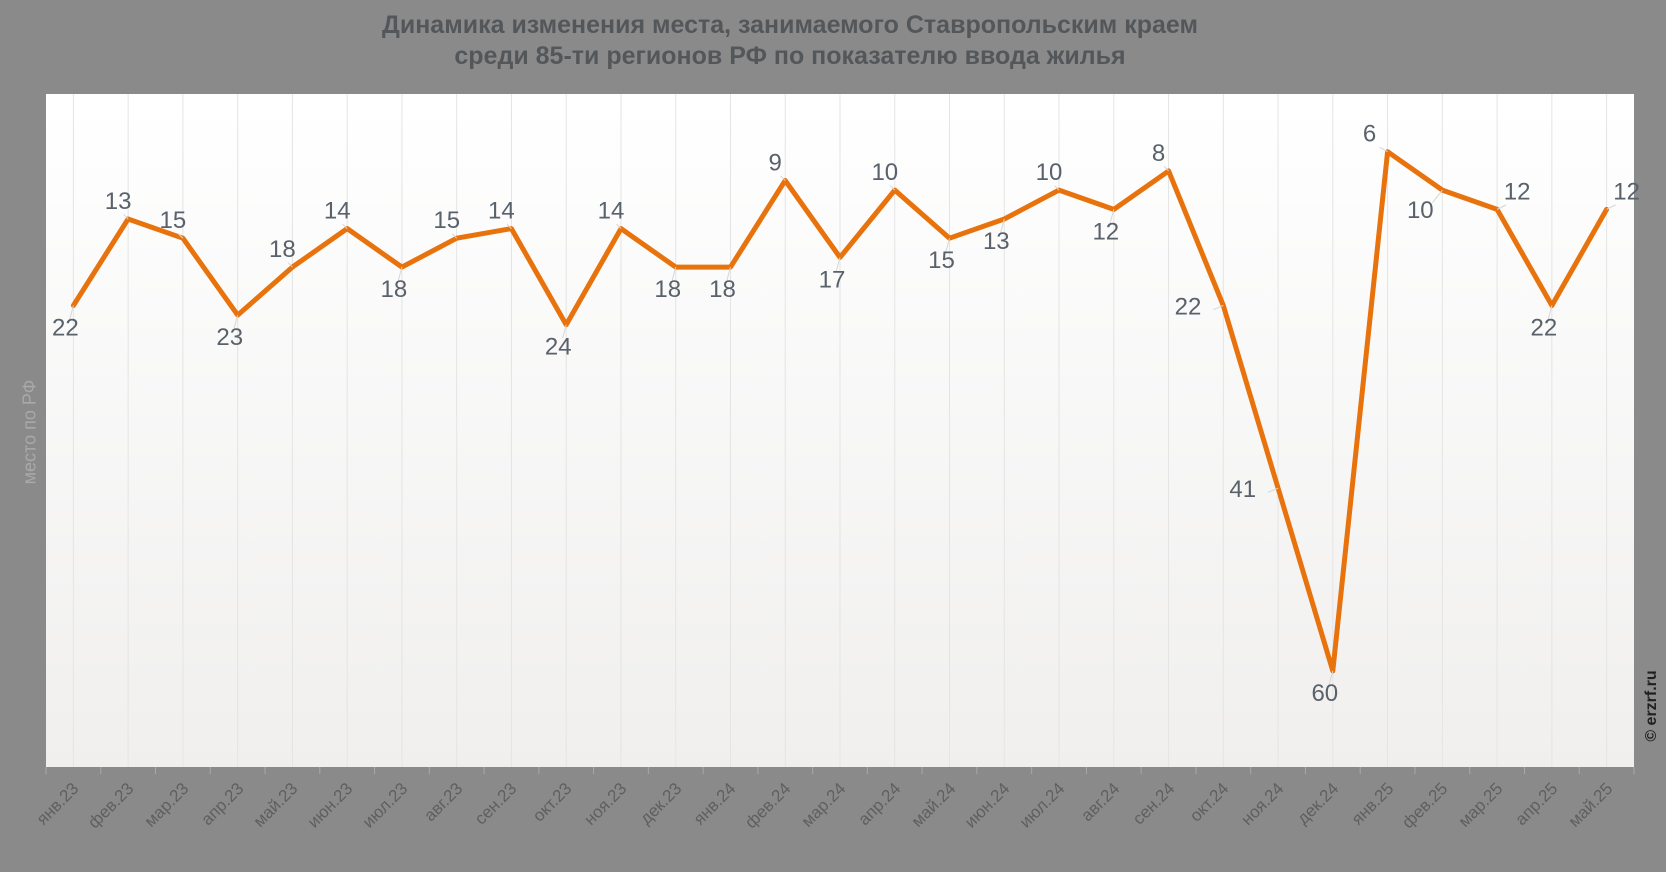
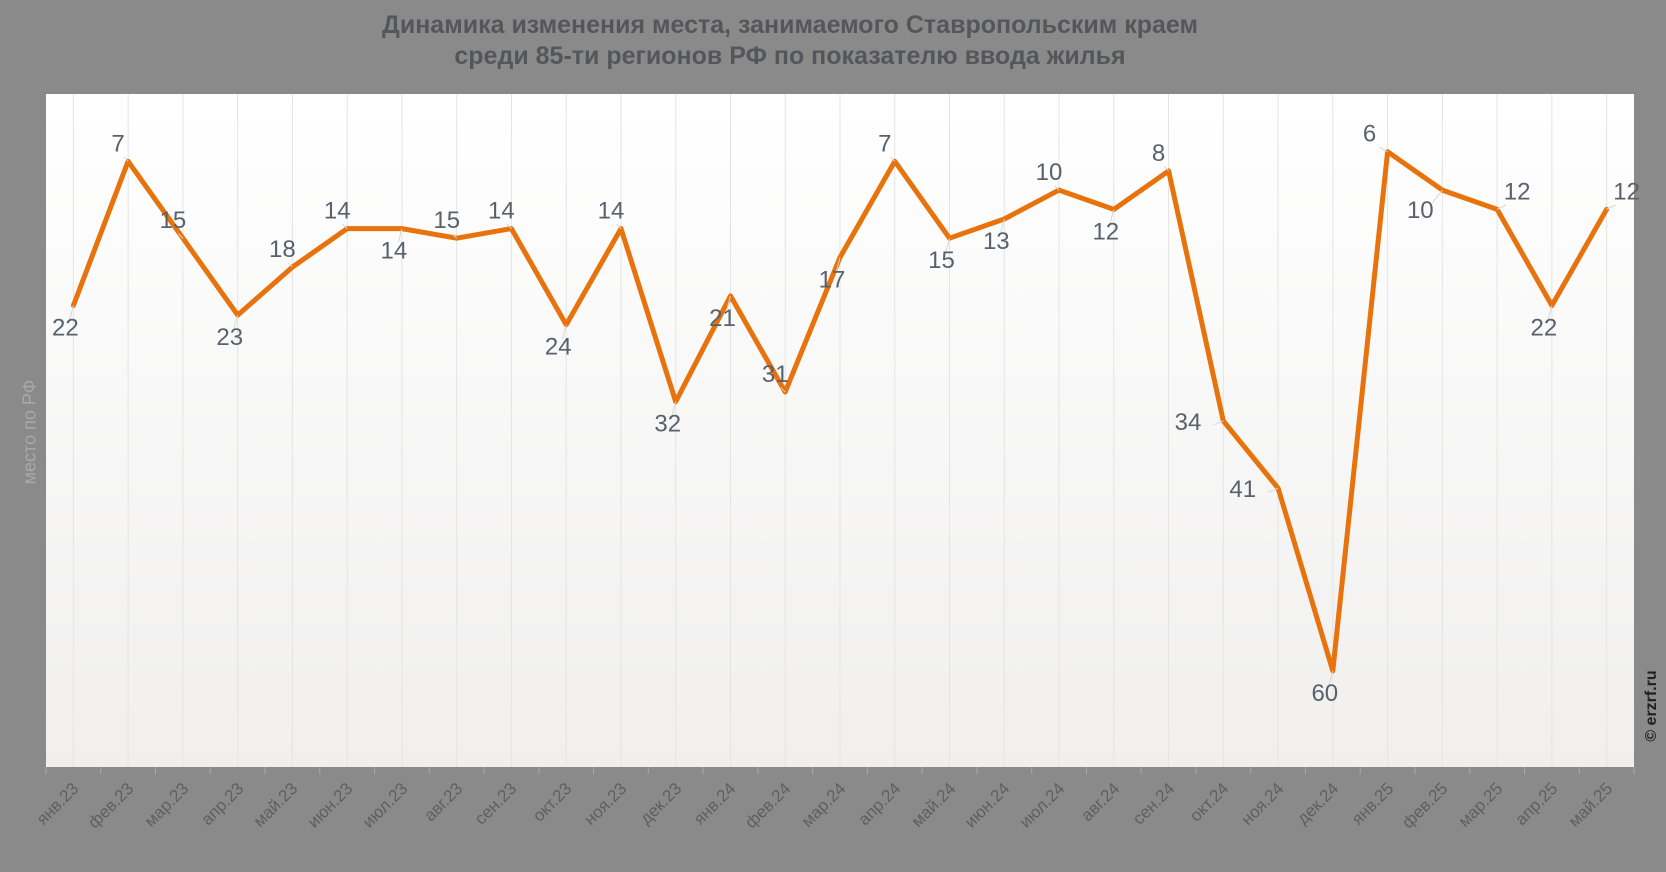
фев.23: 13 -> 7
июл.23: 18 -> 14
дек.23: 18 -> 32
янв.24: 18 -> 21
фев.24: 9 -> 31
апр.24: 10 -> 7
окт.24: 22 -> 34
